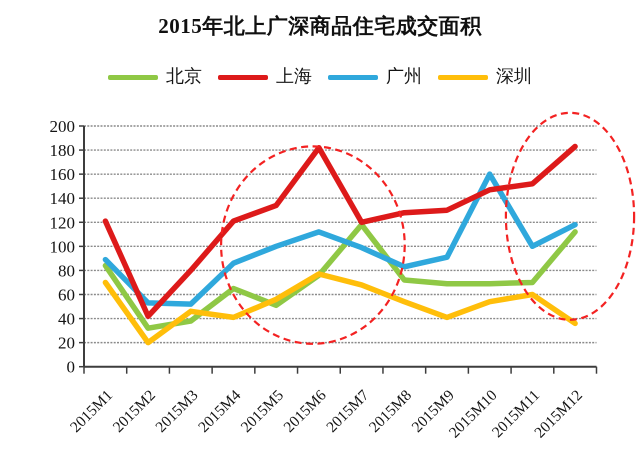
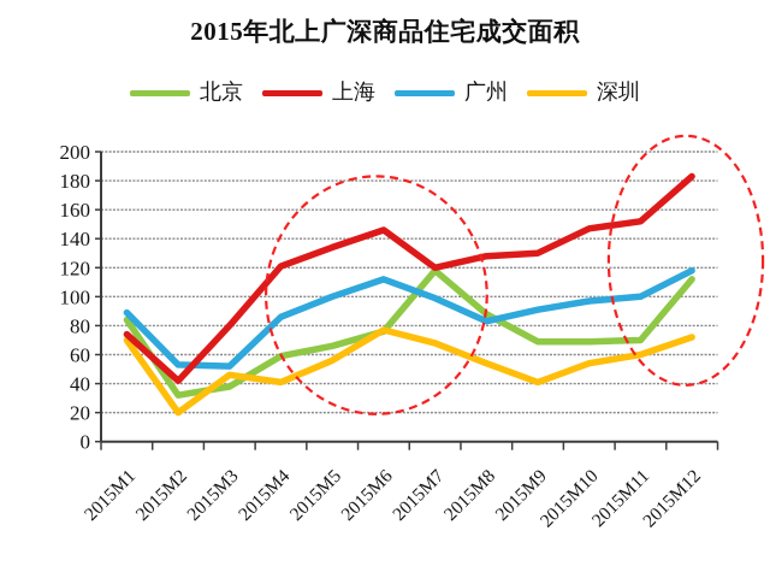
上海/2015M1: 121 -> 74
北京/2015M4: 65 -> 59
北京/2015M5: 51 -> 66
上海/2015M6: 182 -> 146
北京/2015M8: 72 -> 88
广州/2015M10: 160 -> 97
深圳/2015M12: 36 -> 72
